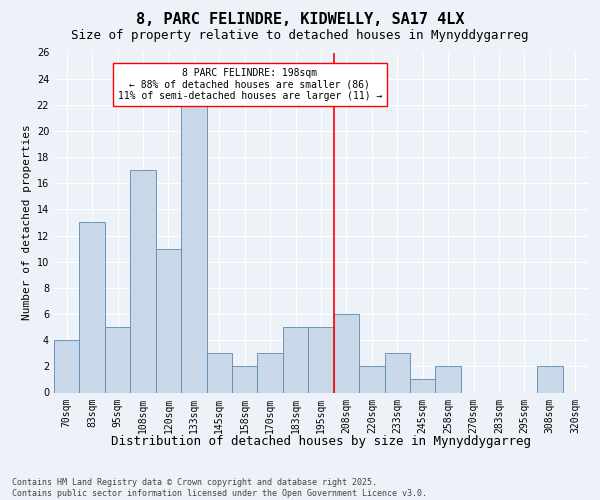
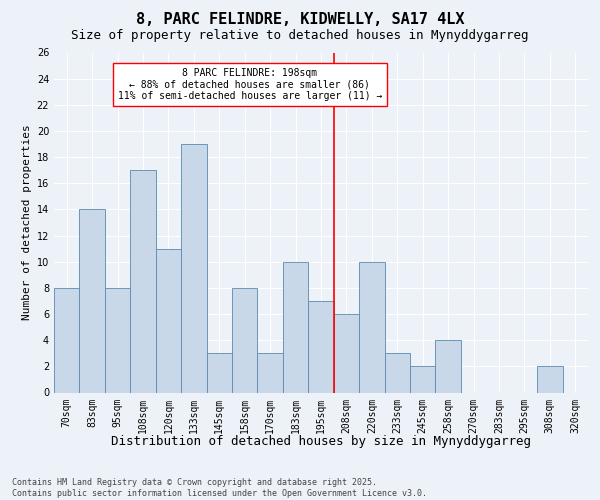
70sqm: 4 -> 8
83sqm: 13 -> 14
95sqm: 5 -> 8
133sqm: 22 -> 19
158sqm: 2 -> 8
183sqm: 5 -> 10
195sqm: 5 -> 7
220sqm: 2 -> 10
245sqm: 1 -> 2
258sqm: 2 -> 4
